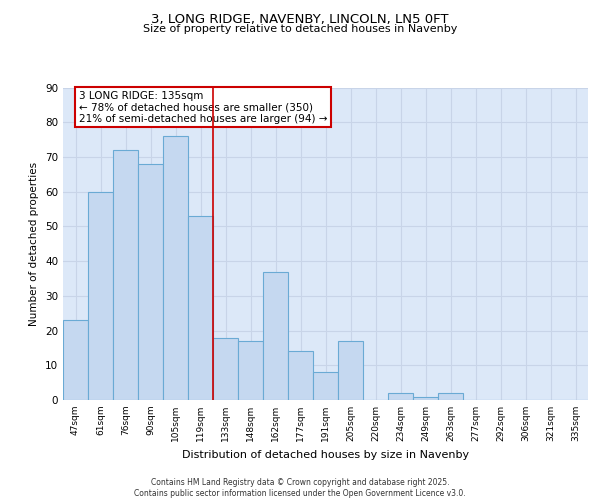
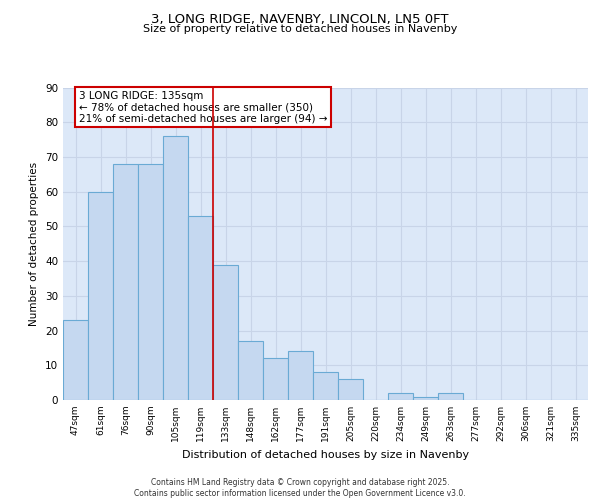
76sqm: 72 -> 68
133sqm: 18 -> 39
162sqm: 37 -> 12
205sqm: 17 -> 6
